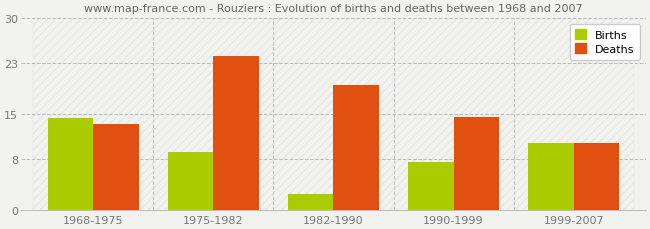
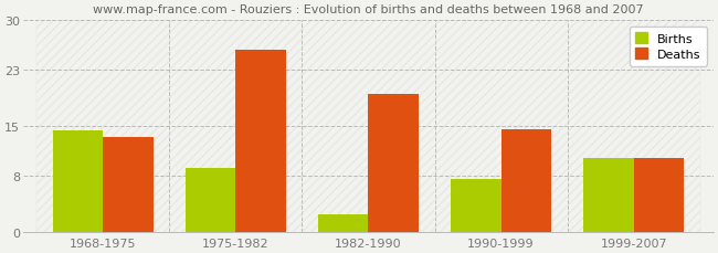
Deaths/1975-1982: 24.0 -> 25.8
